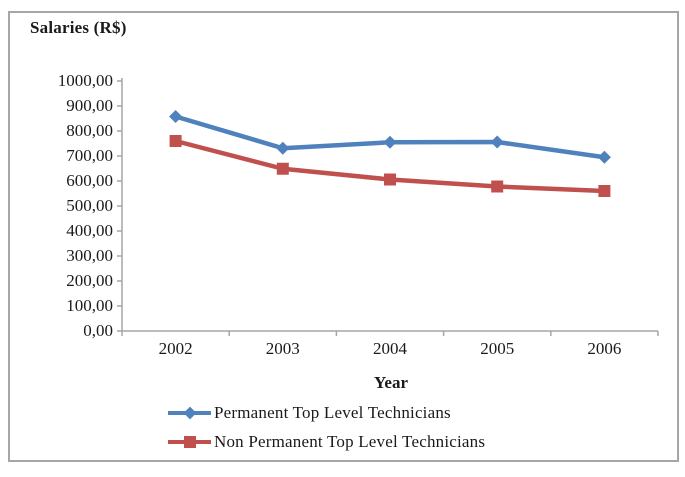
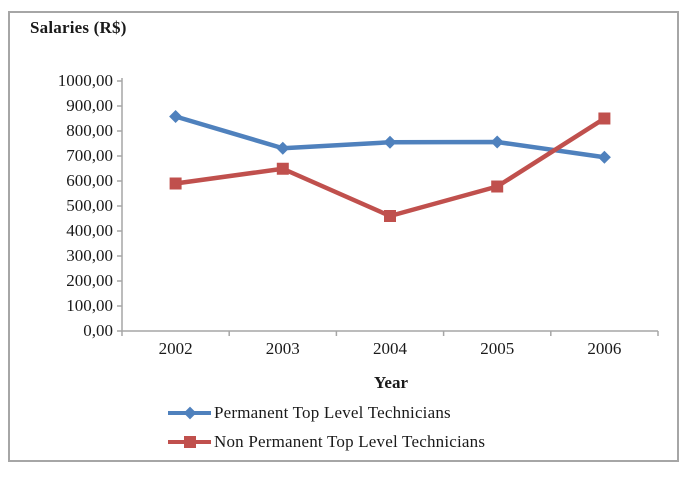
Non Permanent Top Level Technicians/2002: 760 -> 590
Non Permanent Top Level Technicians/2004: 610 -> 460
Non Permanent Top Level Technicians/2006: 560 -> 850
